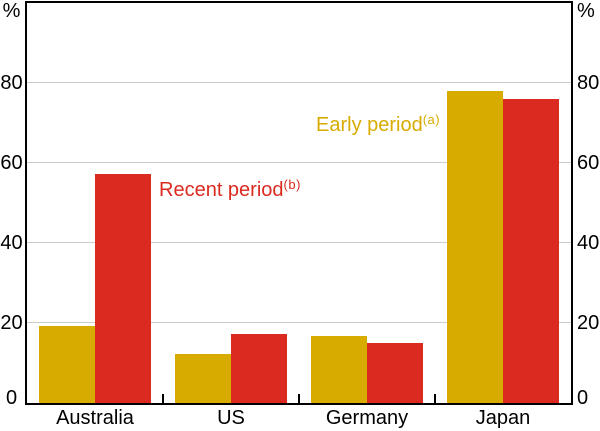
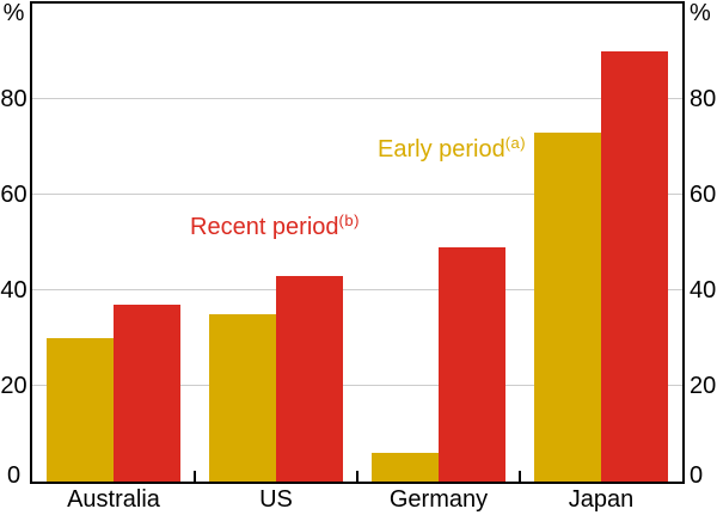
Early period/Australia: 19 -> 30
Recent period/Australia: 57 -> 37
Early period/US: 12 -> 35
Recent period/US: 17 -> 43
Early period/Germany: 17 -> 6
Recent period/Germany: 15 -> 49
Early period/Japan: 78 -> 73
Recent period/Japan: 76 -> 90
